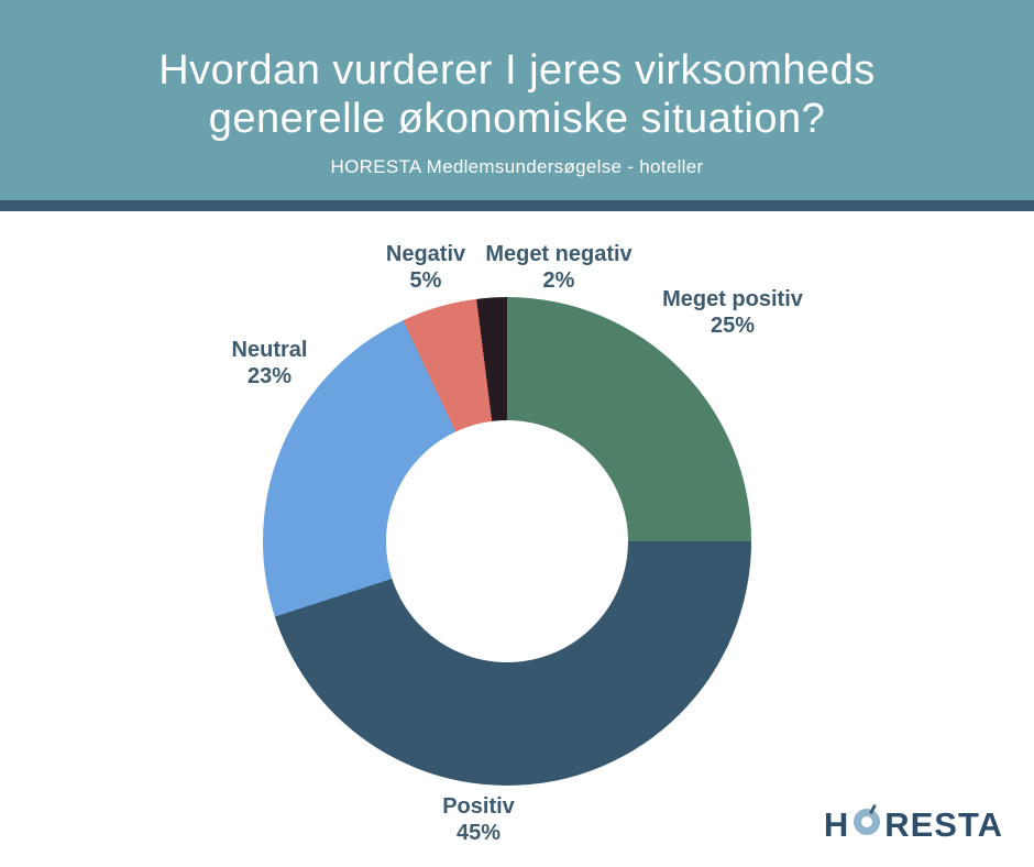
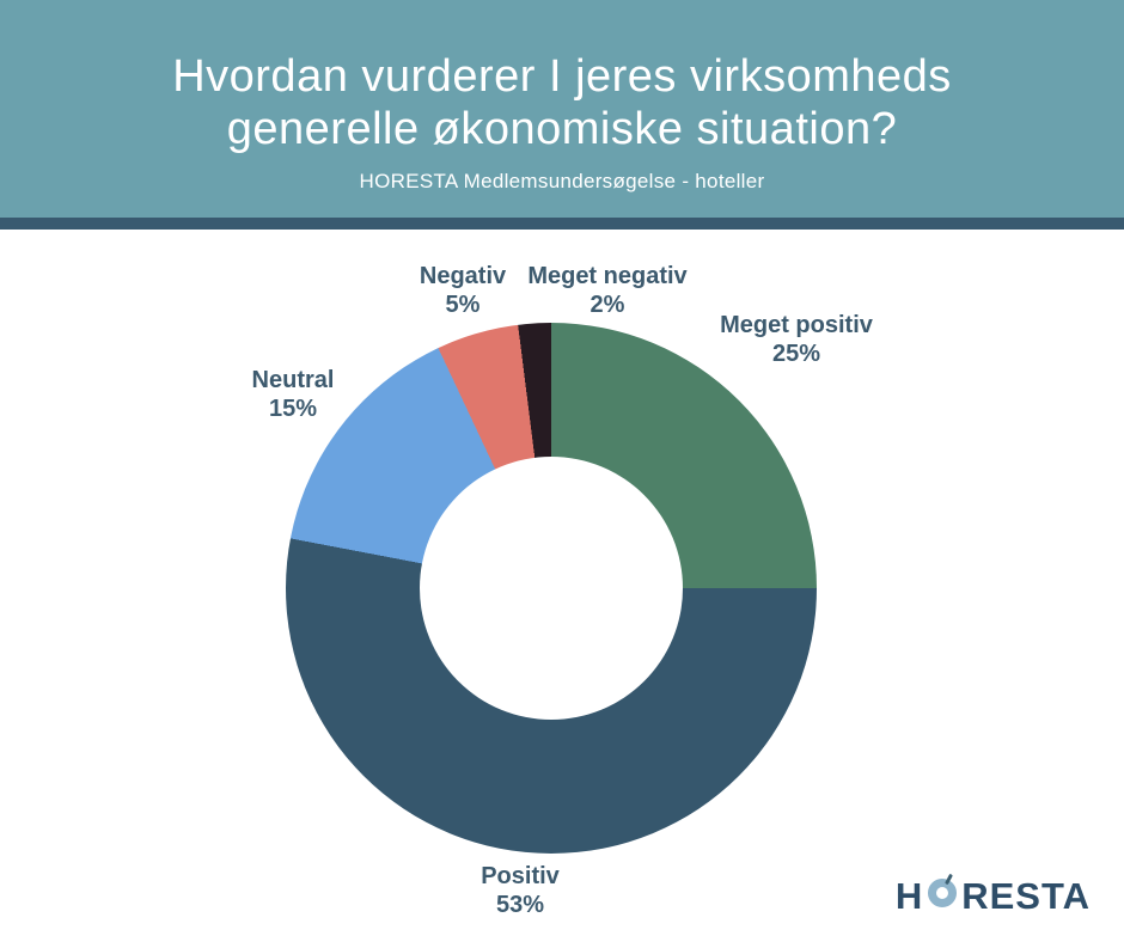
Positiv: 45% -> 53%
Neutral: 23% -> 15%
